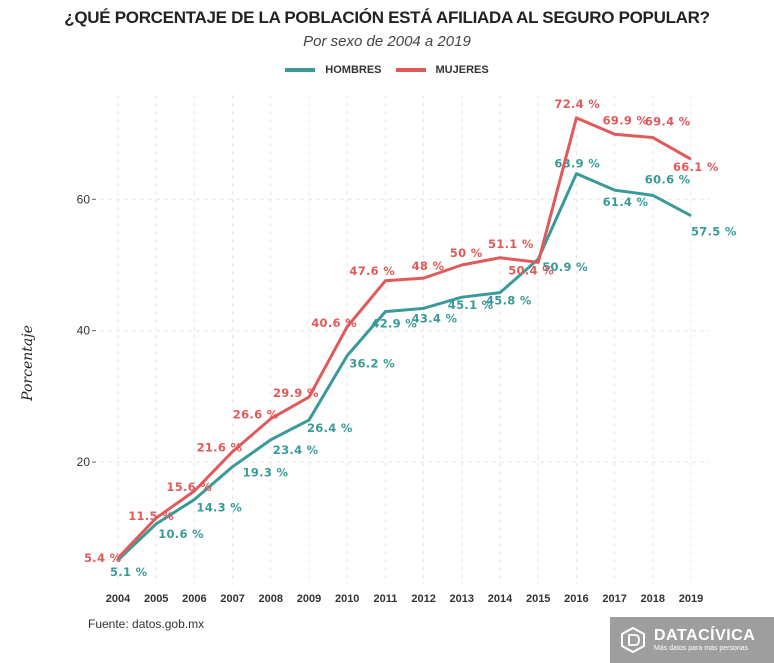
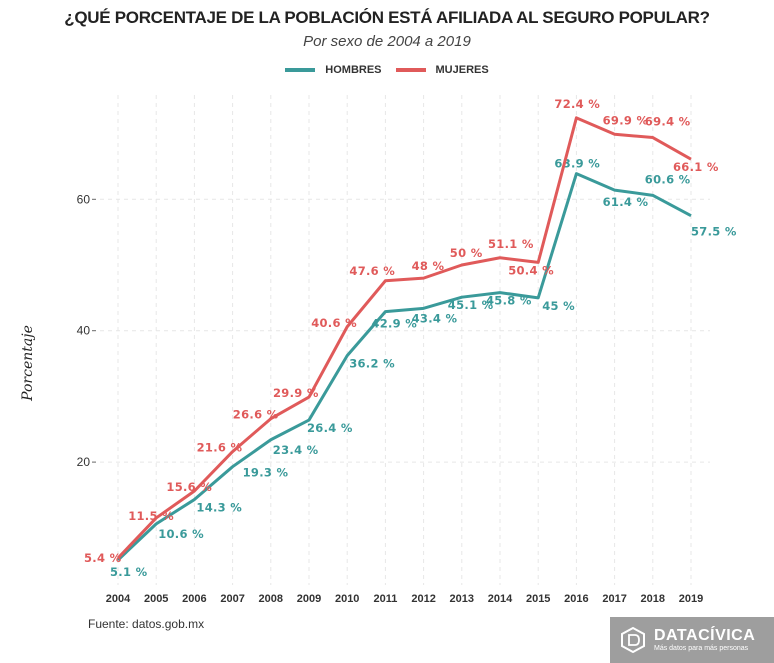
HOMBRES/2015: 50.9 -> 45
